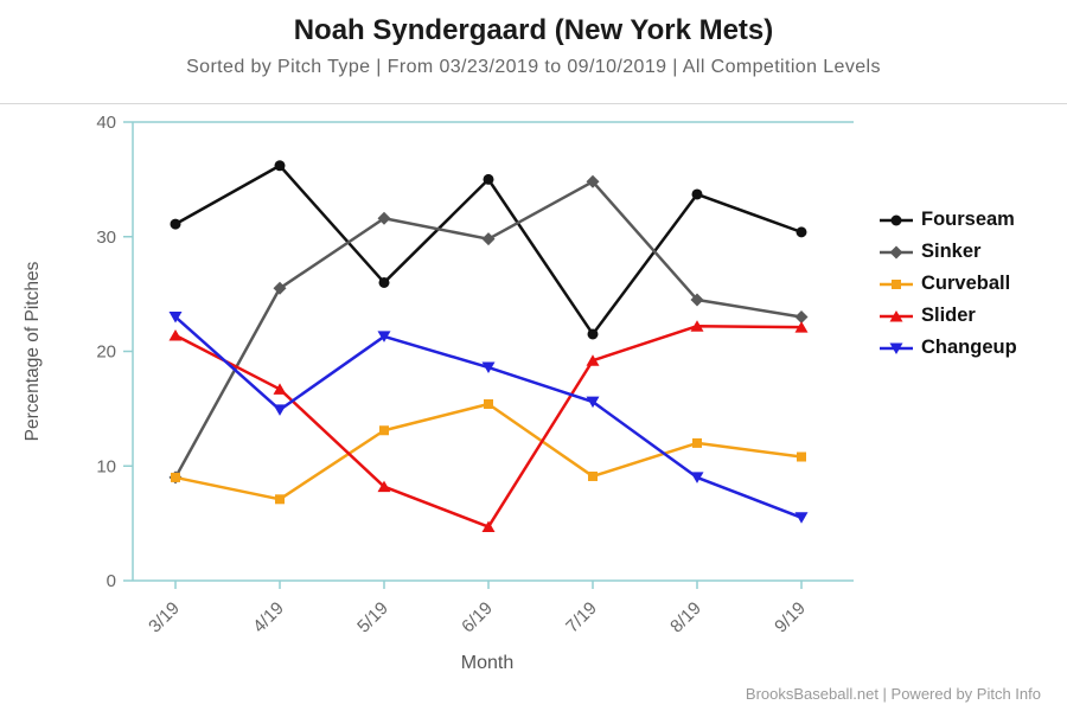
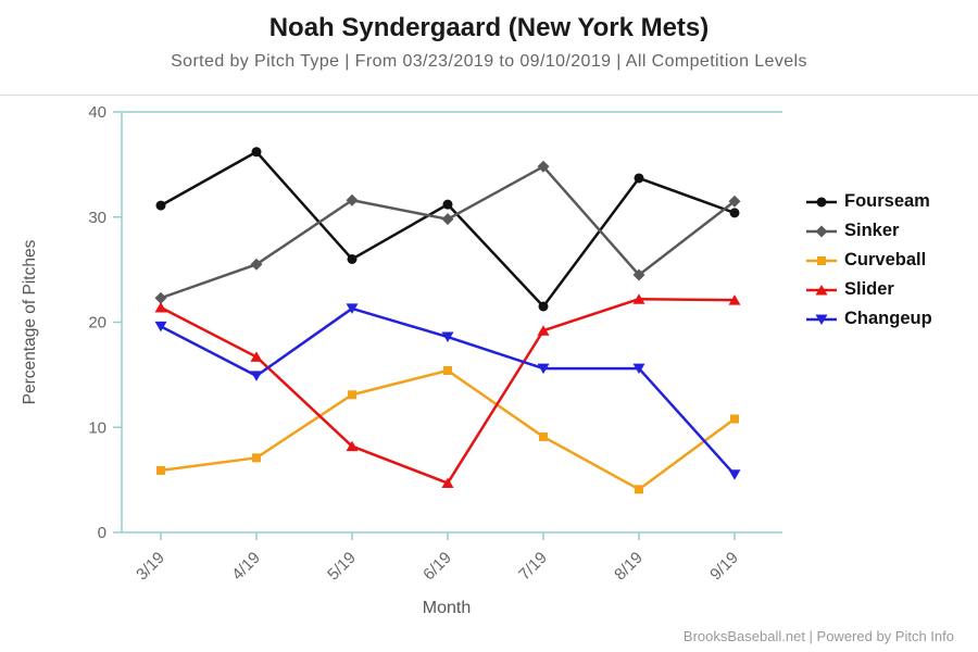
Sinker/3/19: 9 -> 22
Curveball/3/19: 9 -> 6
Changeup/3/19: 23 -> 20
Fourseam/6/19: 35 -> 31
Curveball/8/19: 12 -> 4
Changeup/8/19: 9 -> 16
Sinker/9/19: 23 -> 32
